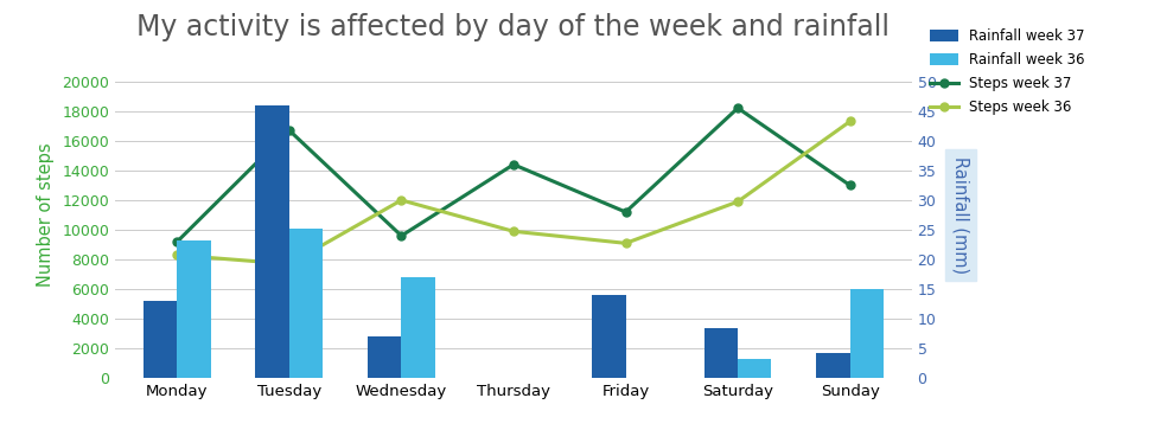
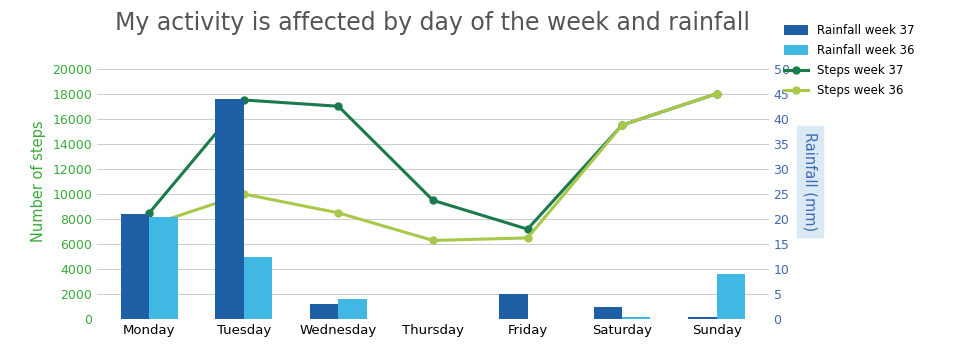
Rainfall week 37/Monday: 13.0 -> 21.0
Steps week 37/Monday: 9200 -> 8500
Steps week 36/Monday: 8300 -> 7500
Rainfall week 36/Monday: 23.2 -> 20.5
Rainfall week 37/Tuesday: 46.0 -> 44.0
Steps week 37/Tuesday: 16700 -> 17500
Steps week 36/Tuesday: 7700 -> 10000
Rainfall week 36/Tuesday: 25.2 -> 12.5
Rainfall week 37/Wednesday: 7.0 -> 3.0
Steps week 37/Wednesday: 9600 -> 17000
Steps week 36/Wednesday: 12000 -> 8500
Rainfall week 36/Wednesday: 17.0 -> 4.0
Steps week 37/Thursday: 14400 -> 9500
Steps week 36/Thursday: 9900 -> 6300
Rainfall week 37/Friday: 14.0 -> 5.0
Steps week 37/Friday: 11200 -> 7200
Steps week 36/Friday: 9100 -> 6500
Rainfall week 37/Saturday: 8.4 -> 2.5
Steps week 37/Saturday: 18200 -> 15500
Steps week 36/Saturday: 11900 -> 15500
Rainfall week 36/Saturday: 3.2 -> 0.5
Rainfall week 37/Sunday: 4.2 -> 0.5
Steps week 37/Sunday: 13000 -> 18000
Steps week 36/Sunday: 17300 -> 18000
Rainfall week 36/Sunday: 15.0 -> 9.0
